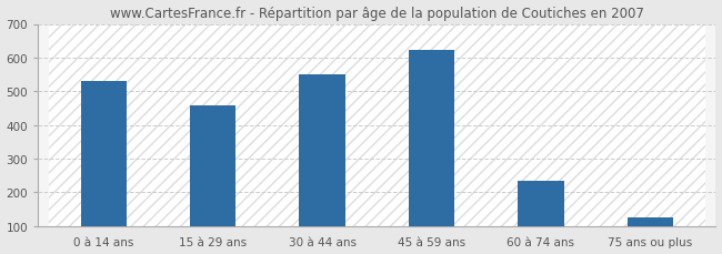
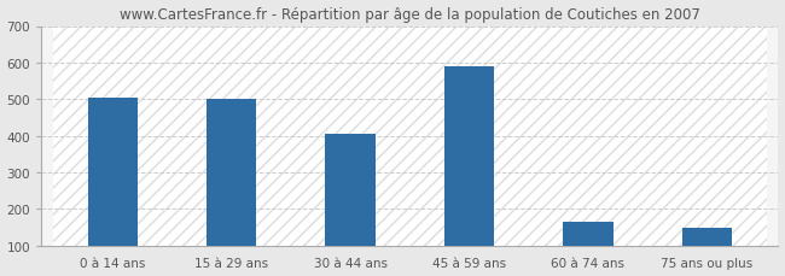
0 à 14 ans: 530 -> 505
15 à 29 ans: 457 -> 500
30 à 44 ans: 549 -> 405
45 à 59 ans: 621 -> 590
60 à 74 ans: 233 -> 165
75 ans ou plus: 125 -> 150
